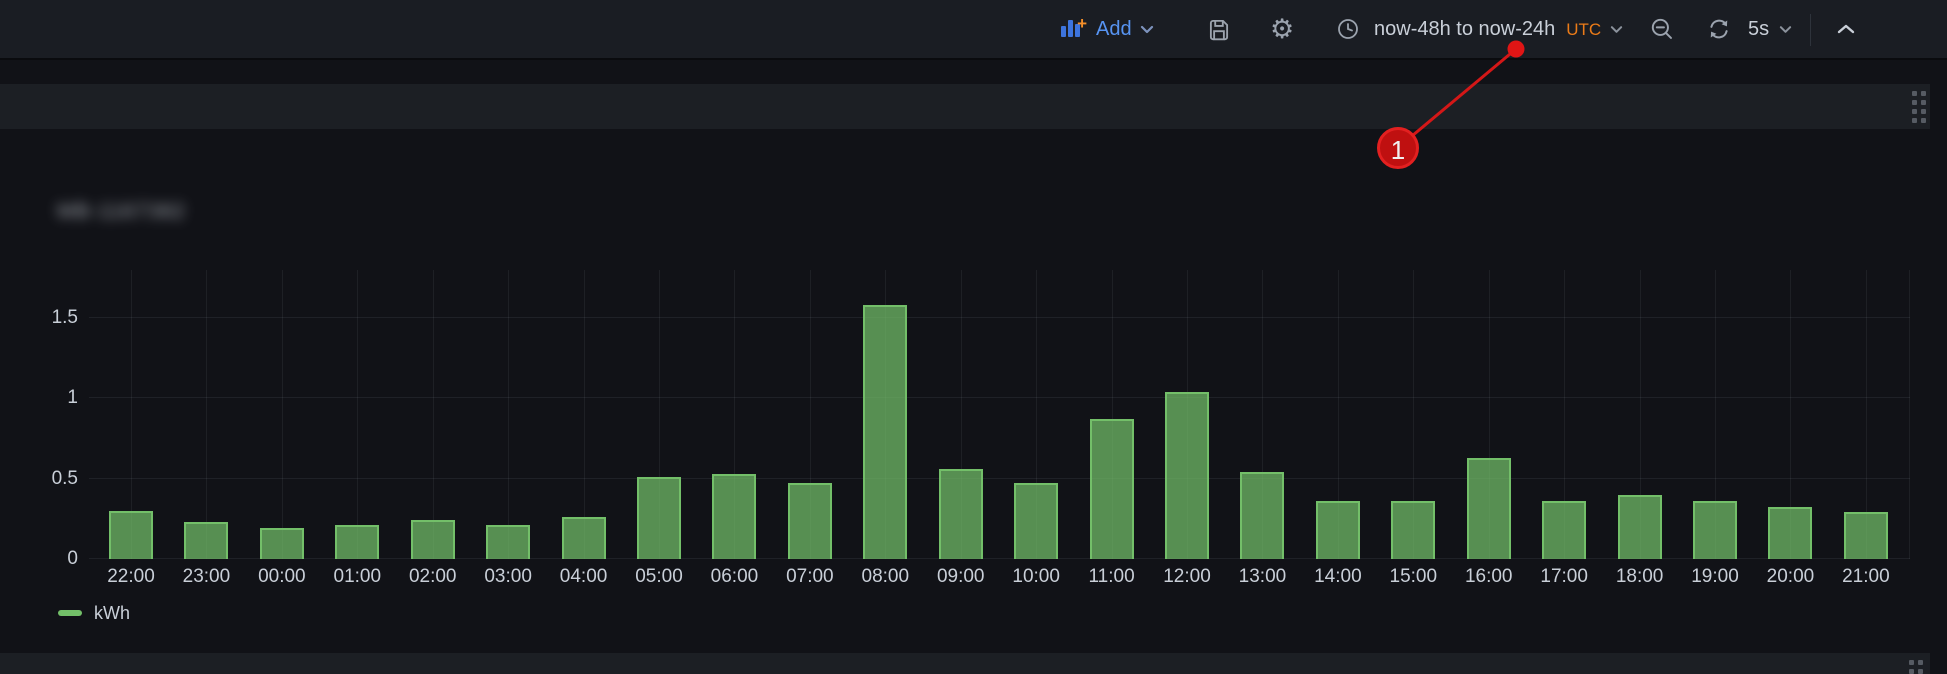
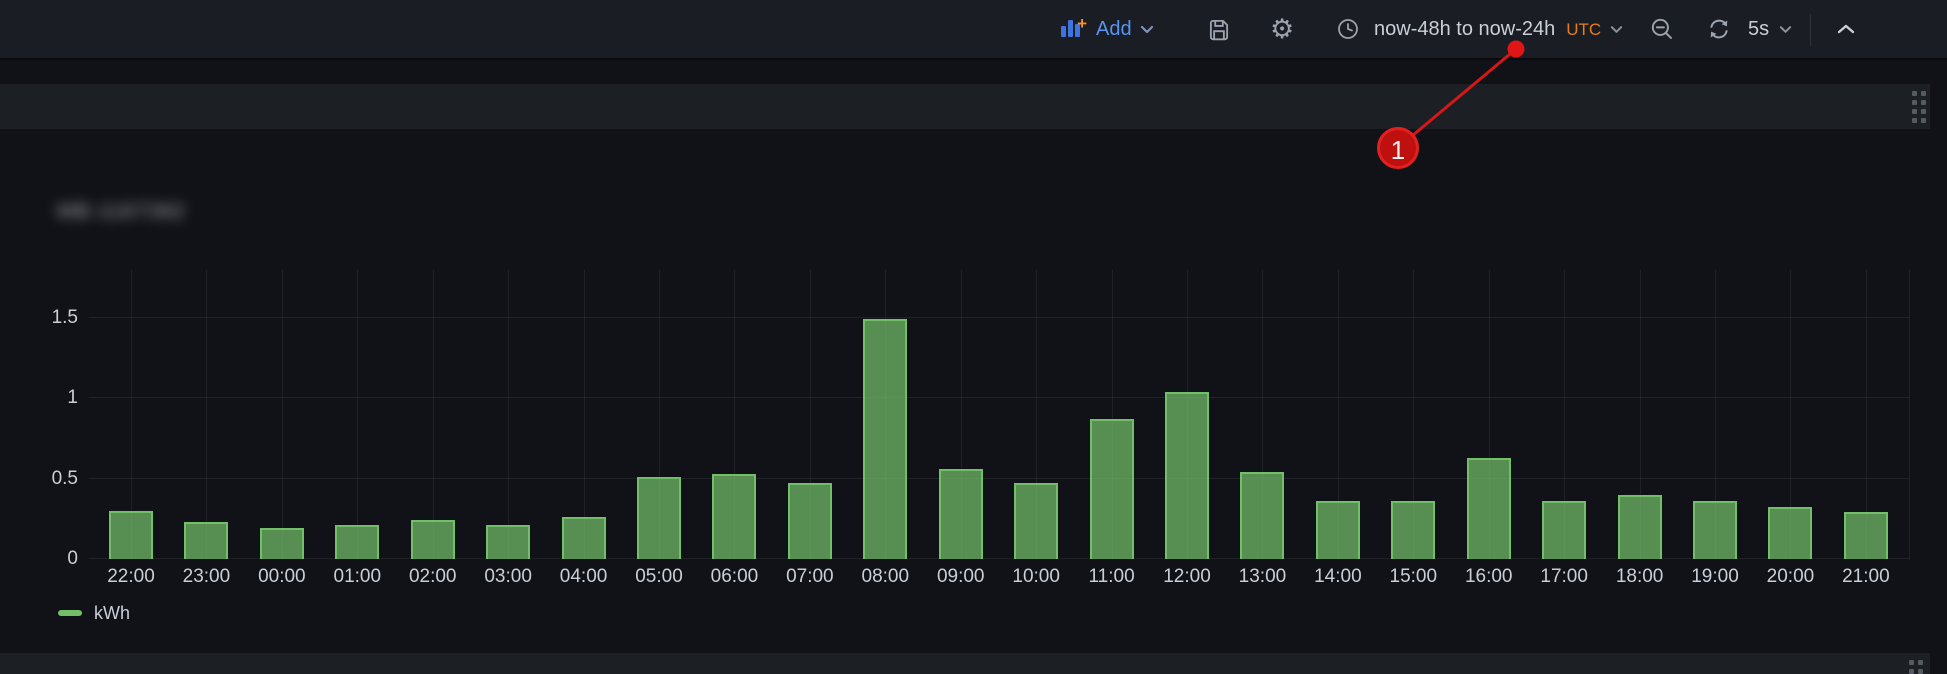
08:00: 1.58 -> 1.49
